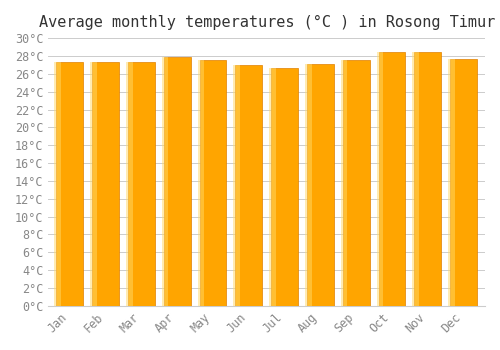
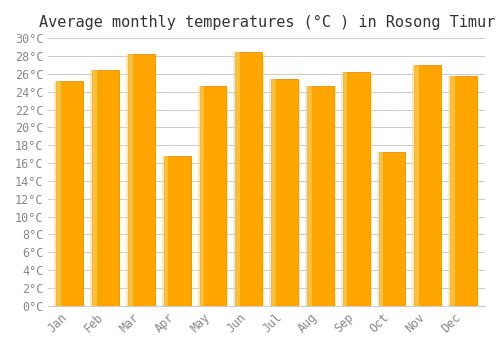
Jan: 27.3°C -> 25.2°C
Feb: 27.3°C -> 26.4°C
Mar: 27.3°C -> 28.2°C
Apr: 27.9°C -> 16.8°C
May: 27.6°C -> 24.6°C
Jun: 27.0°C -> 28.4°C
Jul: 26.7°C -> 25.4°C
Aug: 27.1°C -> 24.6°C
Sep: 27.6°C -> 26.2°C
Oct: 28.4°C -> 17.2°C
Nov: 28.4°C -> 27.0°C
Dec: 27.7°C -> 25.8°C
